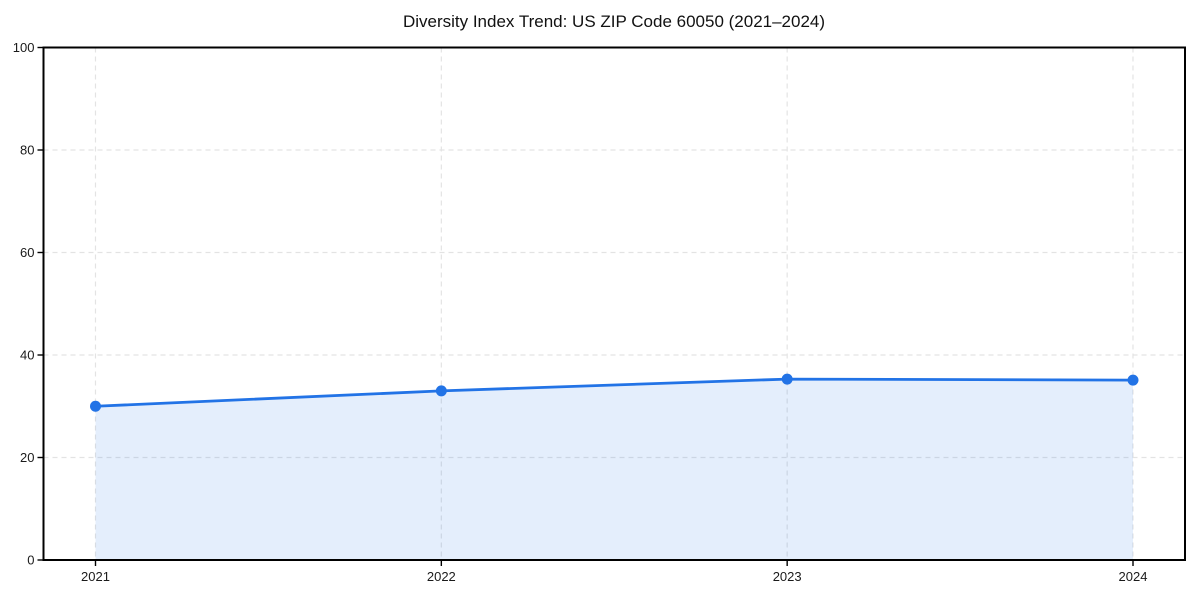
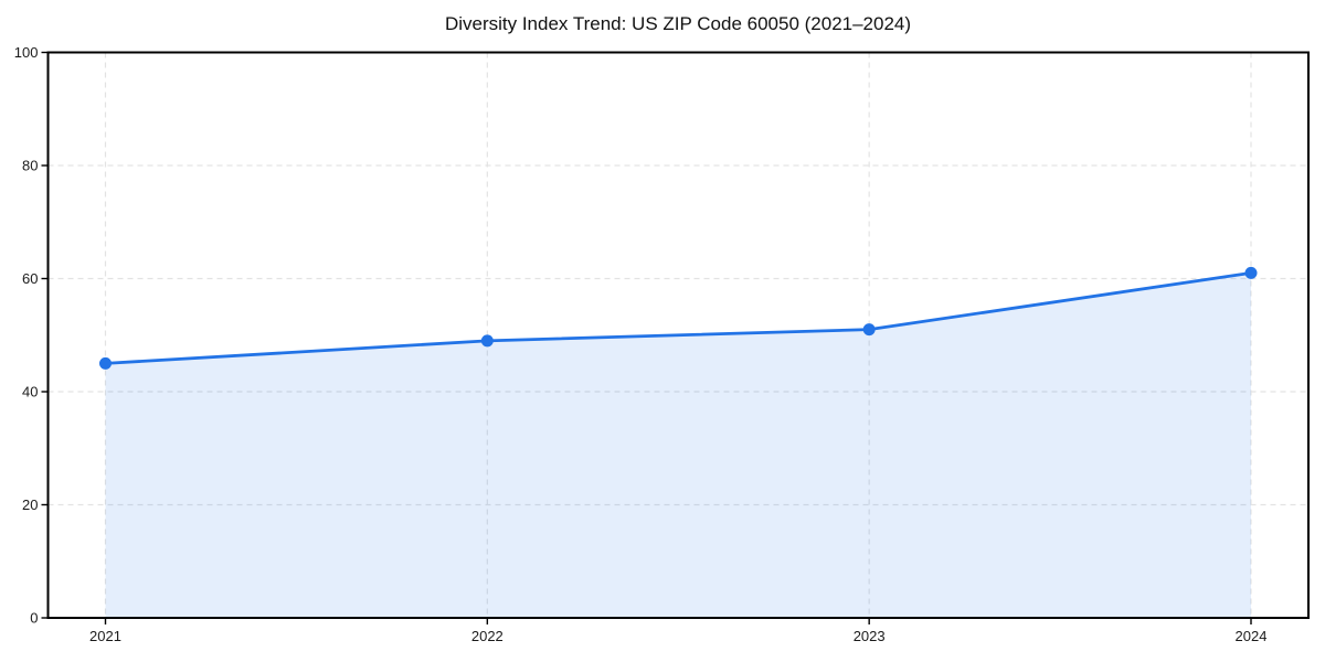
2021: 30 -> 45
2022: 33 -> 49
2023: 35 -> 51
2024: 35 -> 61
